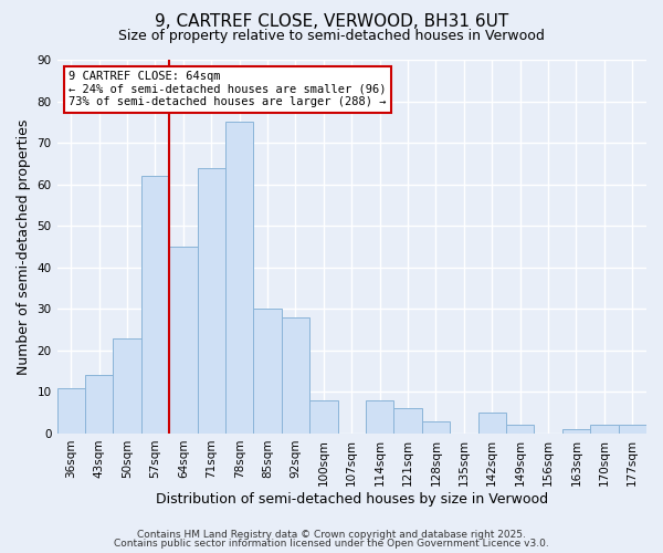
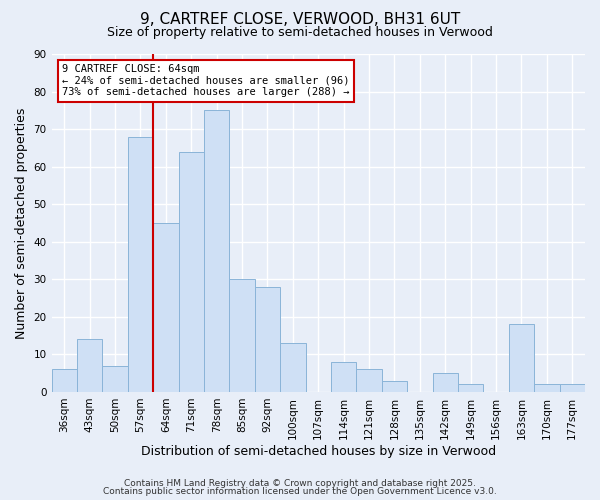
36sqm: 11 -> 6
50sqm: 23 -> 7
57sqm: 62 -> 68
100sqm: 8 -> 13
163sqm: 1 -> 18
